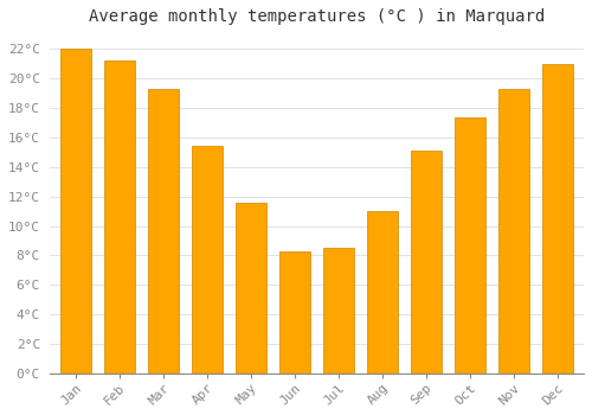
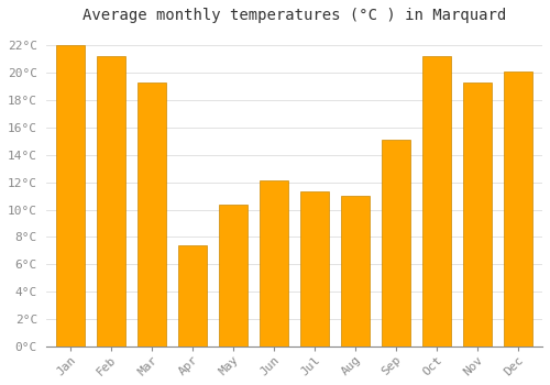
Apr: 15.4°C -> 7.4°C
May: 11.6°C -> 10.4°C
Jun: 8.3°C -> 12.1°C
Jul: 8.5°C -> 11.3°C
Oct: 17.4°C -> 21.2°C
Dec: 21.0°C -> 20.1°C
